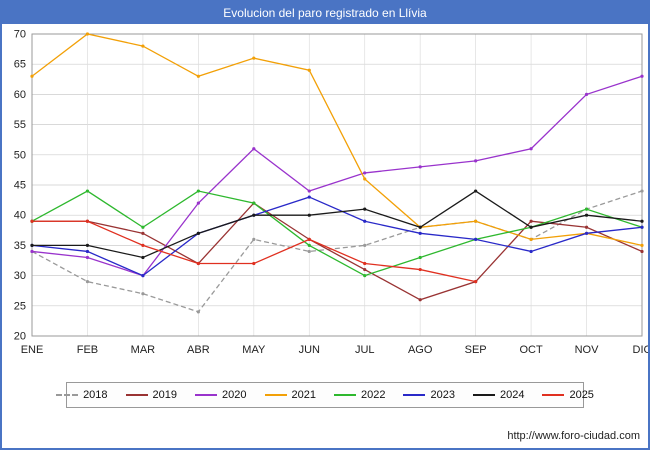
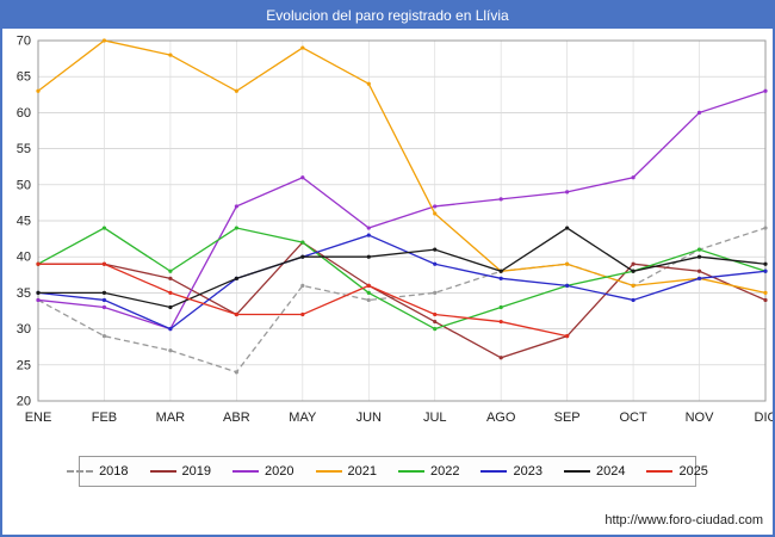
2020/ABR: 42 -> 47
2021/MAY: 66 -> 69
